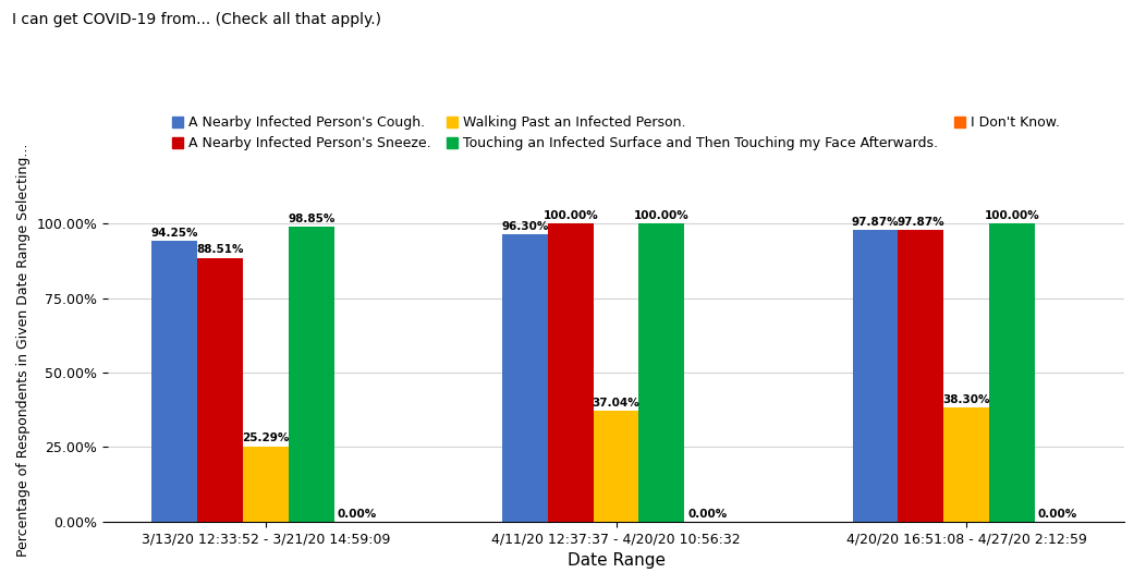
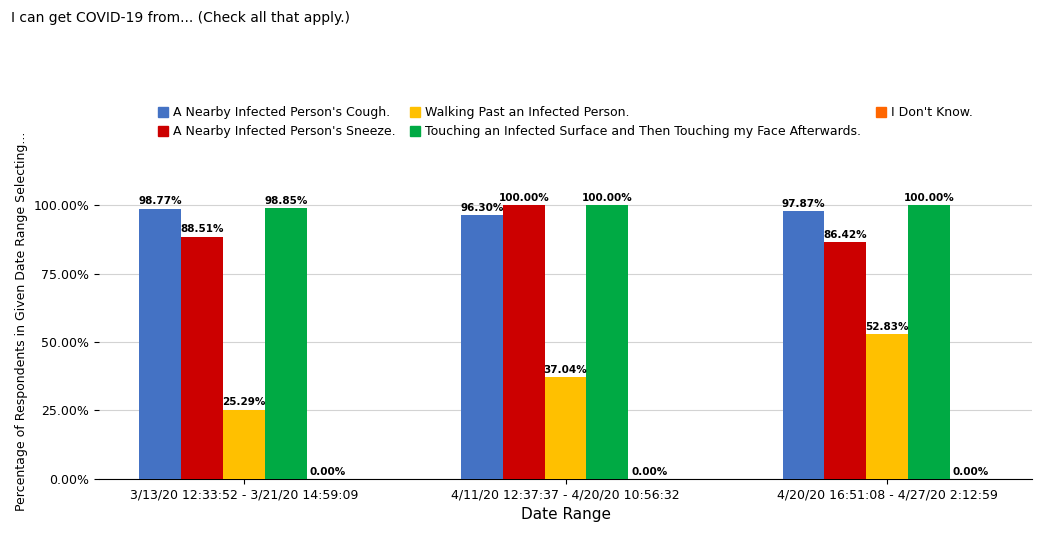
A Nearby Infected Person's Cough./3/13/20 12:33:52 - 3/21/20 14:59:09: 94.25% -> 98.77%
A Nearby Infected Person's Sneeze./4/20/20 16:51:08 - 4/27/20 2:12:59: 97.87% -> 86.42%
Walking Past an Infected Person./4/20/20 16:51:08 - 4/27/20 2:12:59: 38.30% -> 52.83%
